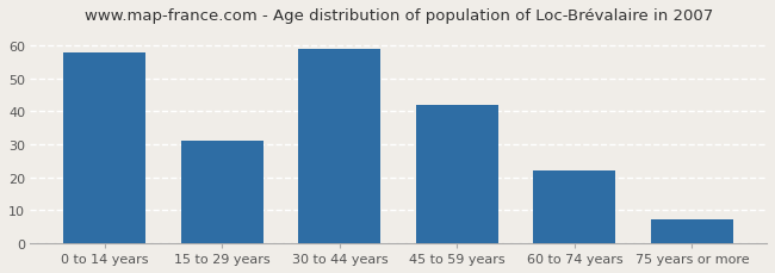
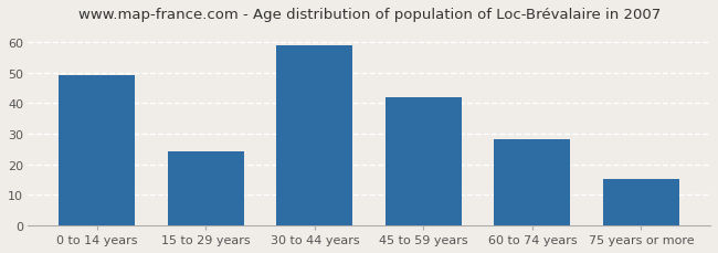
0 to 14 years: 58 -> 49
15 to 29 years: 31 -> 24
60 to 74 years: 22 -> 28
75 years or more: 7 -> 15
